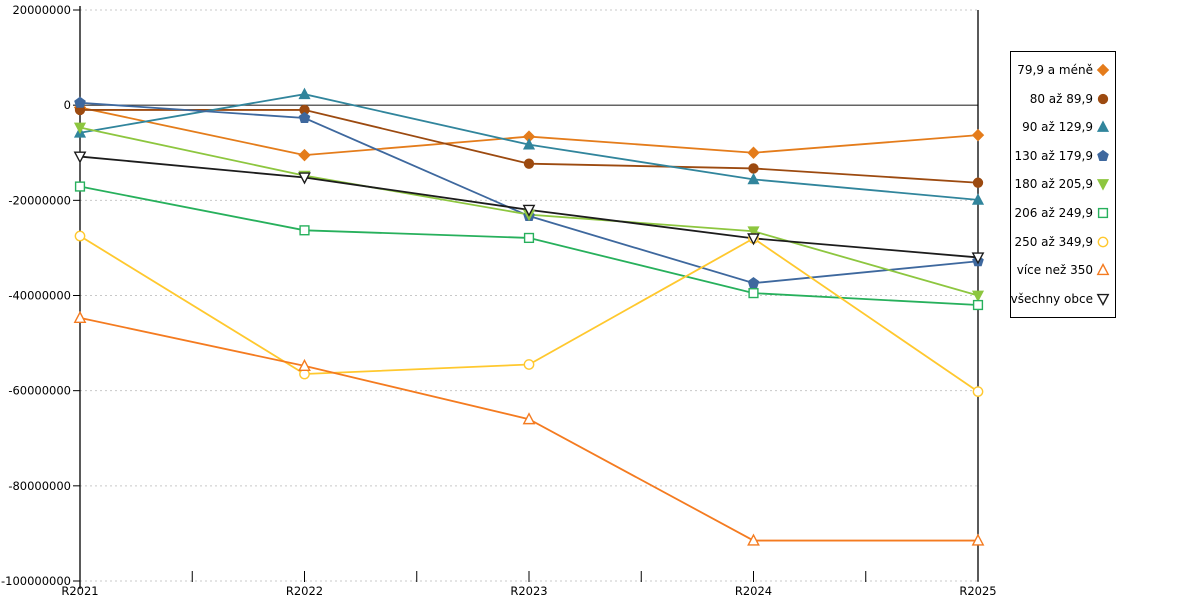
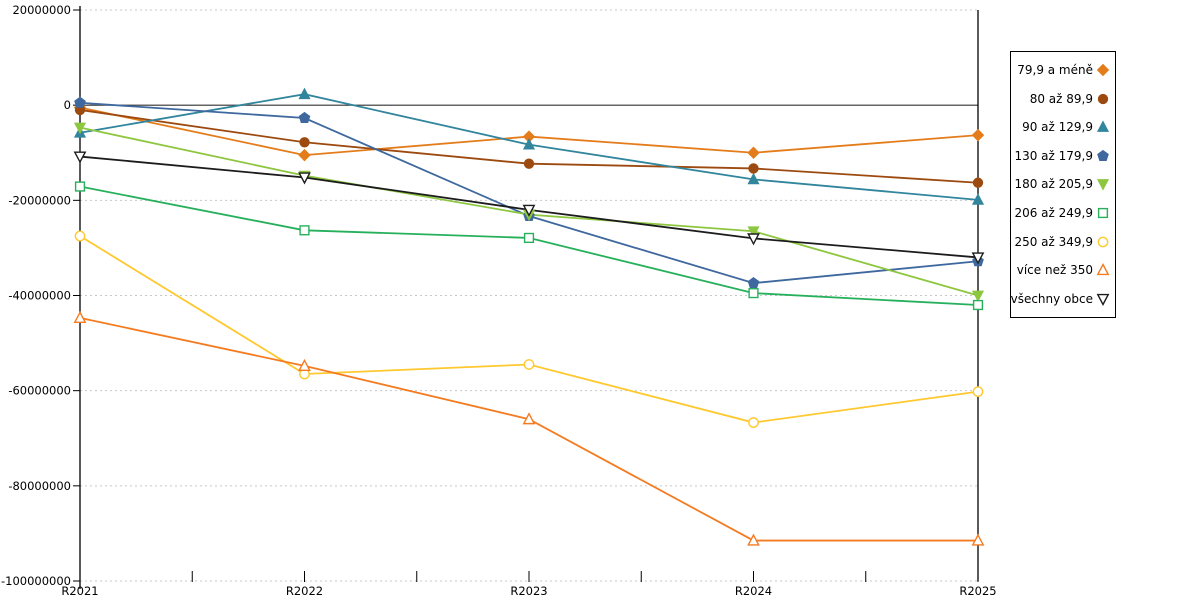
80 až 89,9/R2022: -1000000 -> -8000000
250 až 349,9/R2024: -28000000 -> -67000000
